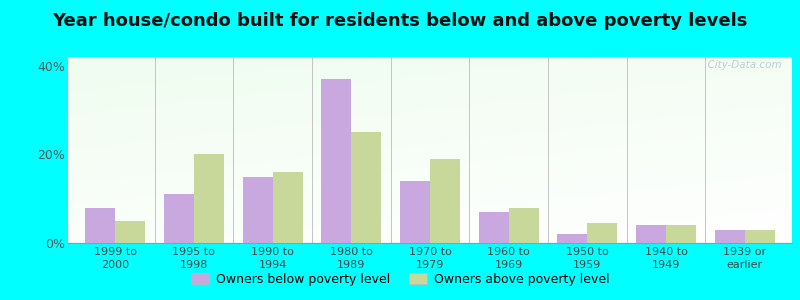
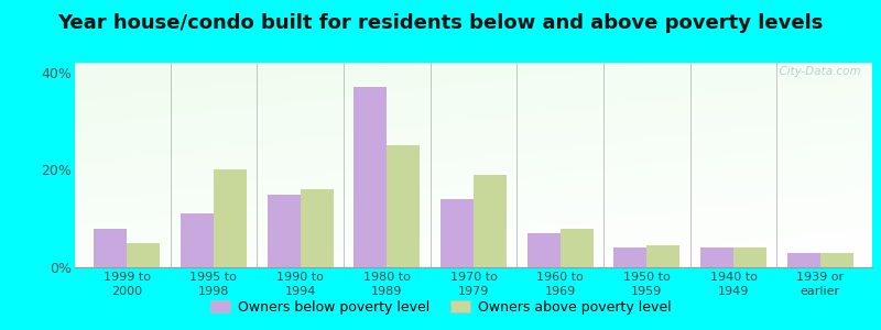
Owners below poverty level/1950 to 1959: 2% -> 4%
